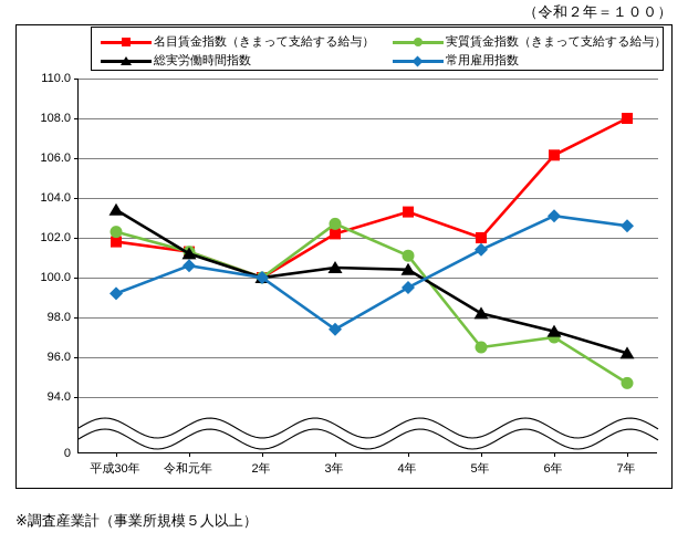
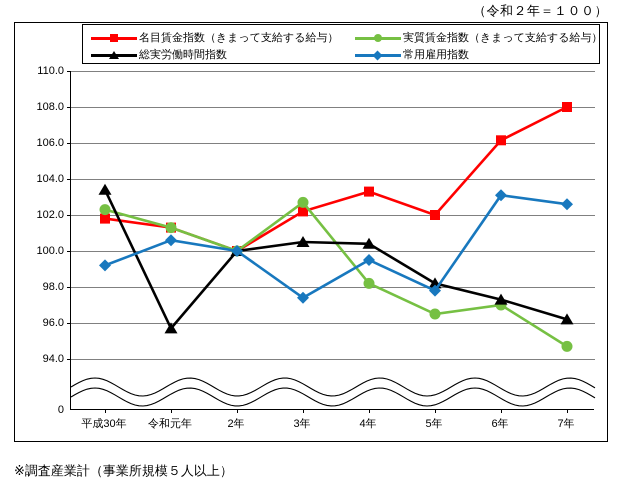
総実労働時間指数/令和元年: 101.2 -> 95.7
実質賃金指数（きまって支給する給与）/4年: 101.1 -> 98.2
常用雇用指数/5年: 101.4 -> 97.8
